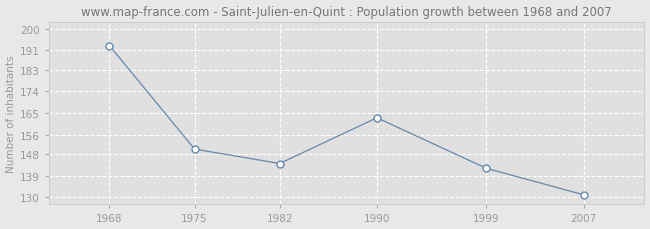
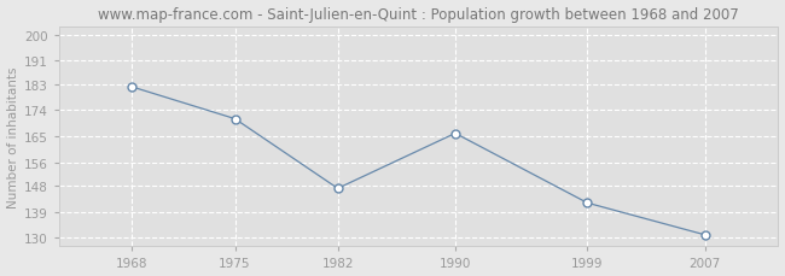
1968: 193 -> 182
1975: 150 -> 171
1982: 144 -> 147
1990: 163 -> 166
